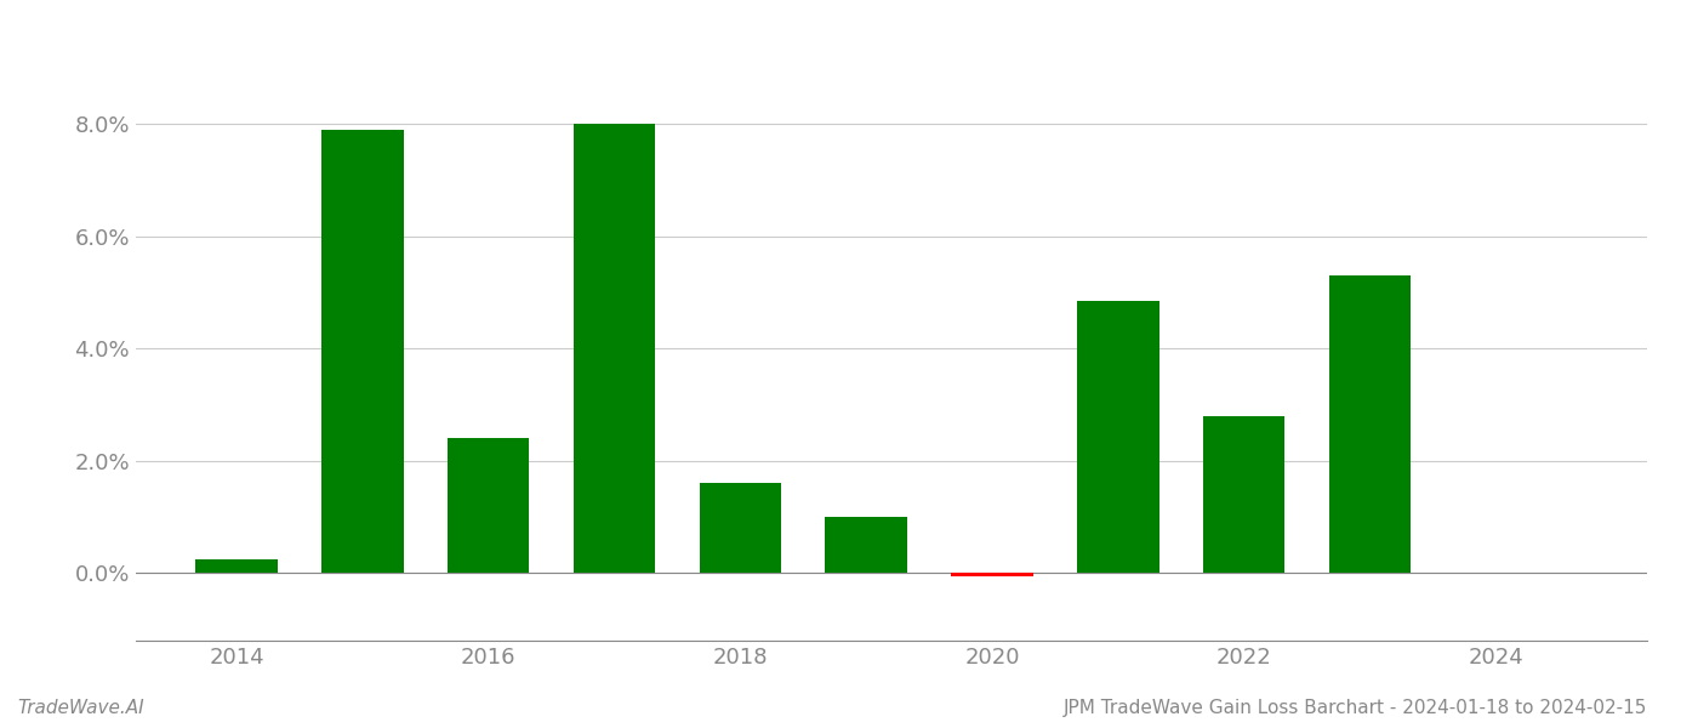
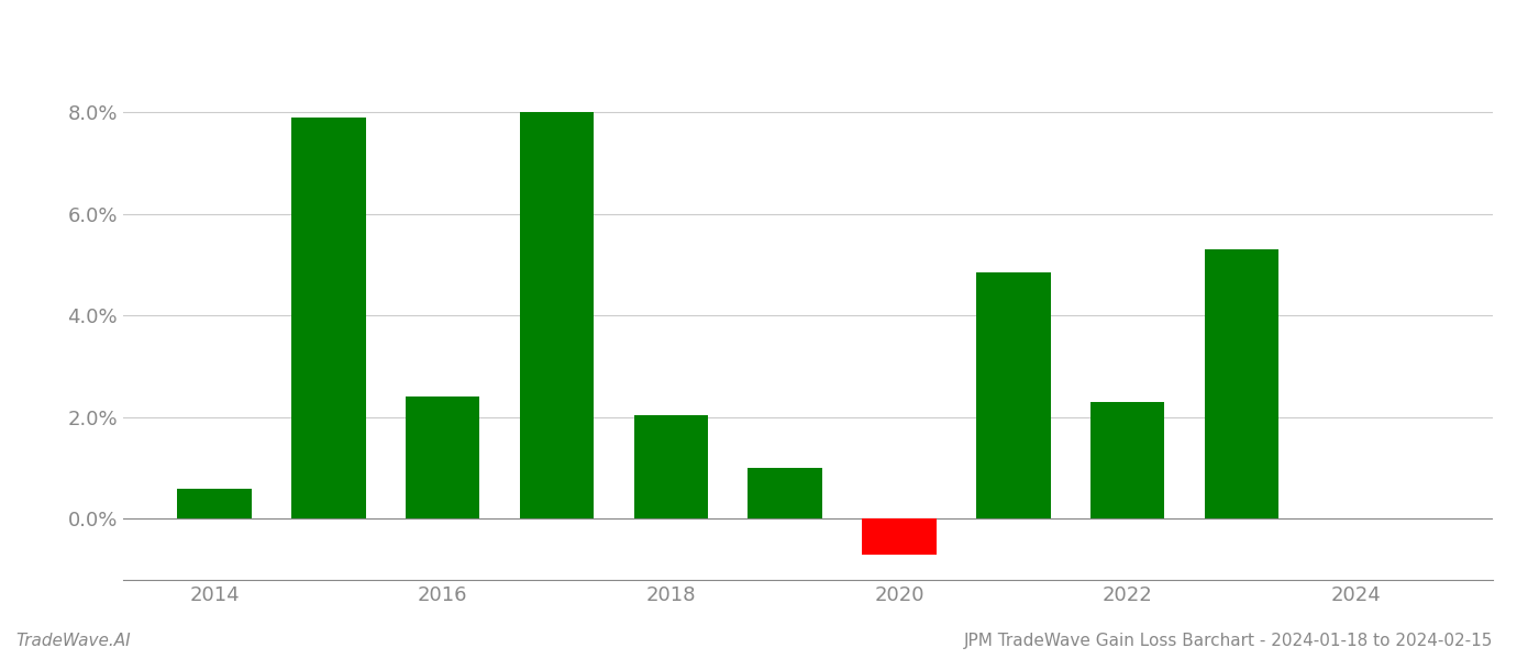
2014: 0.25% -> 0.60%
2018: 1.60% -> 2.05%
2020: -0.05% -> -0.70%
2022: 2.80% -> 2.30%
